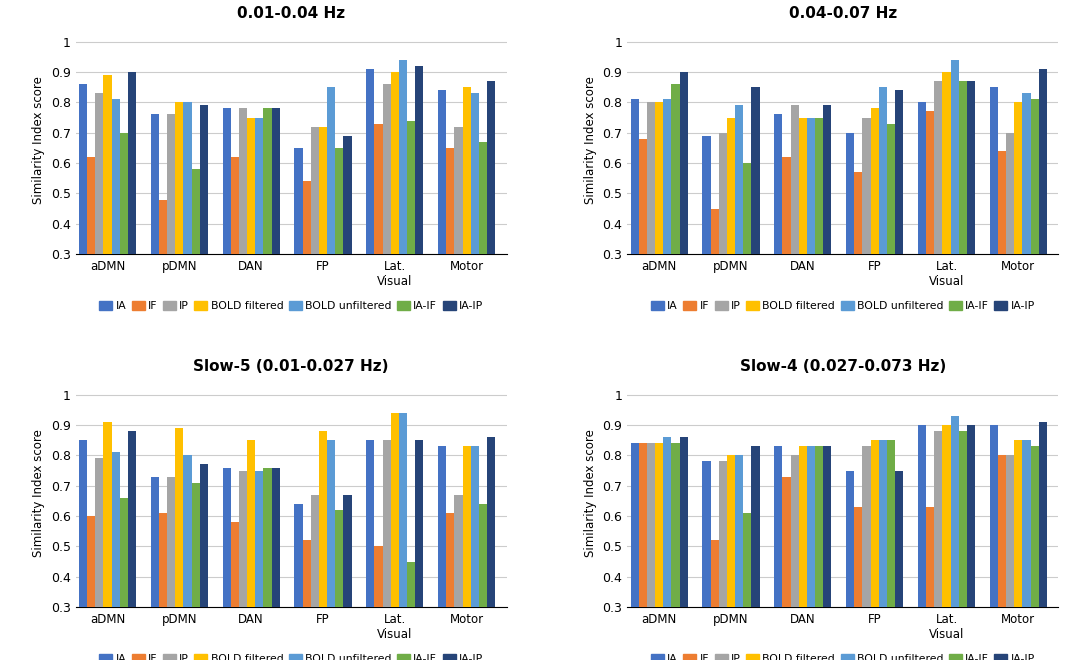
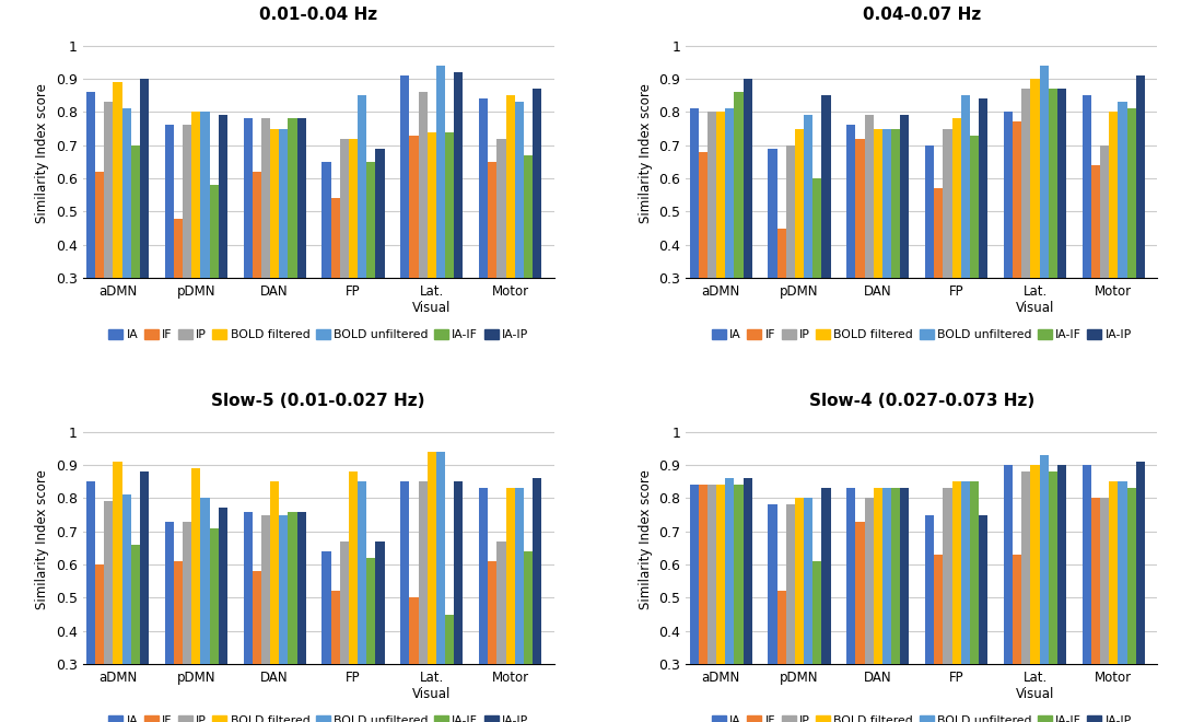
0.01-0.04 Hz/BOLD filtered/Lat. Visual: 0.90 -> 0.74
0.04-0.07 Hz/IF/DAN: 0.62 -> 0.72
